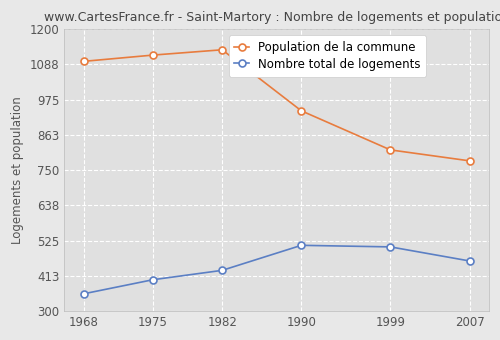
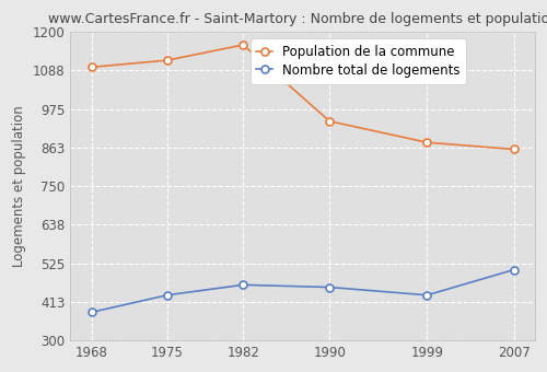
Nombre total de logements/1968: 355 -> 382
Nombre total de logements/1975: 400 -> 432
Nombre total de logements/1982: 430 -> 462
Population de la commune/1982: 1135 -> 1163
Nombre total de logements/1990: 510 -> 455
Nombre total de logements/1999: 505 -> 432
Population de la commune/1999: 815 -> 878
Nombre total de logements/2007: 460 -> 506
Population de la commune/2007: 780 -> 858
